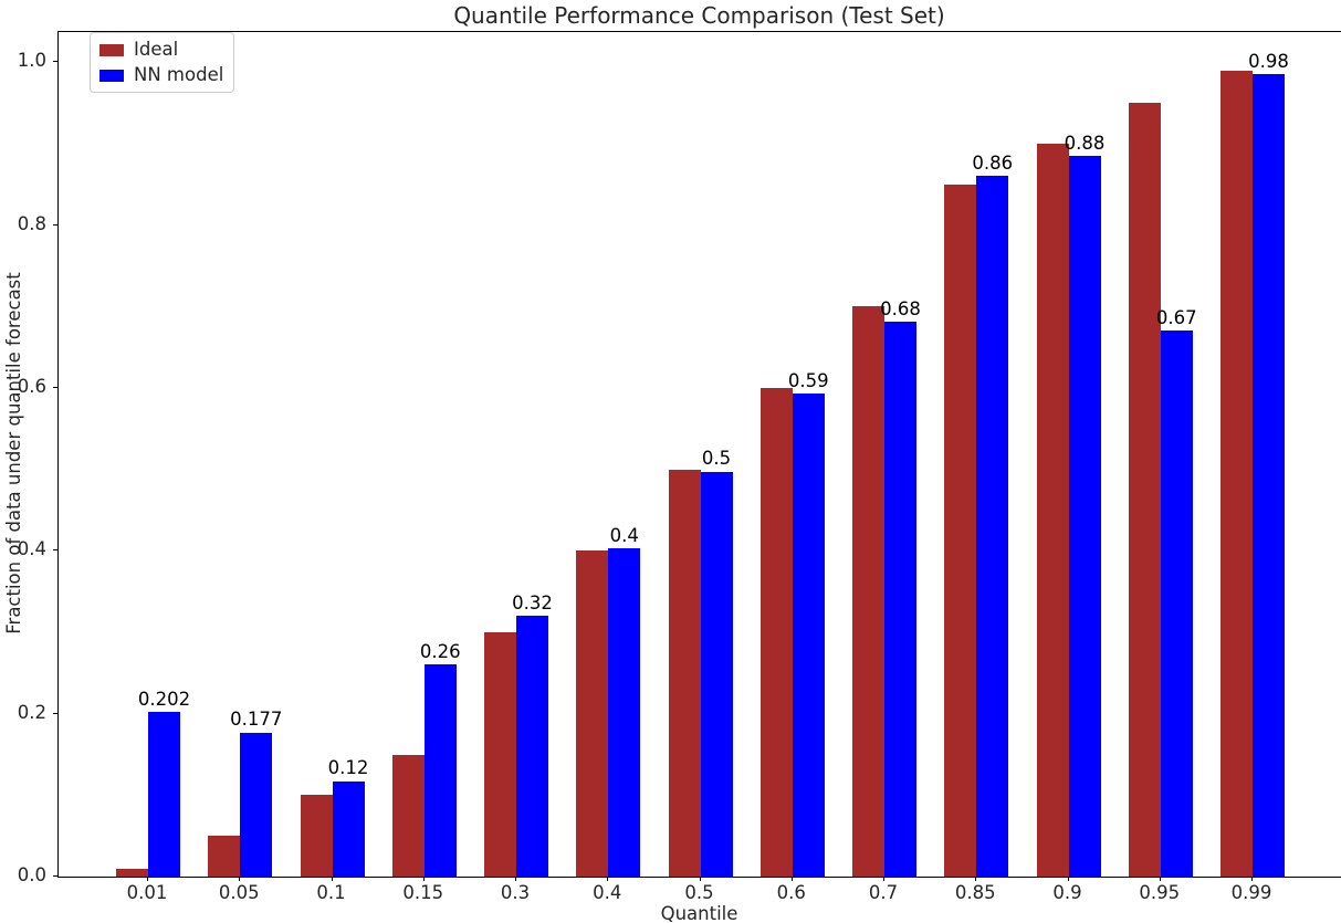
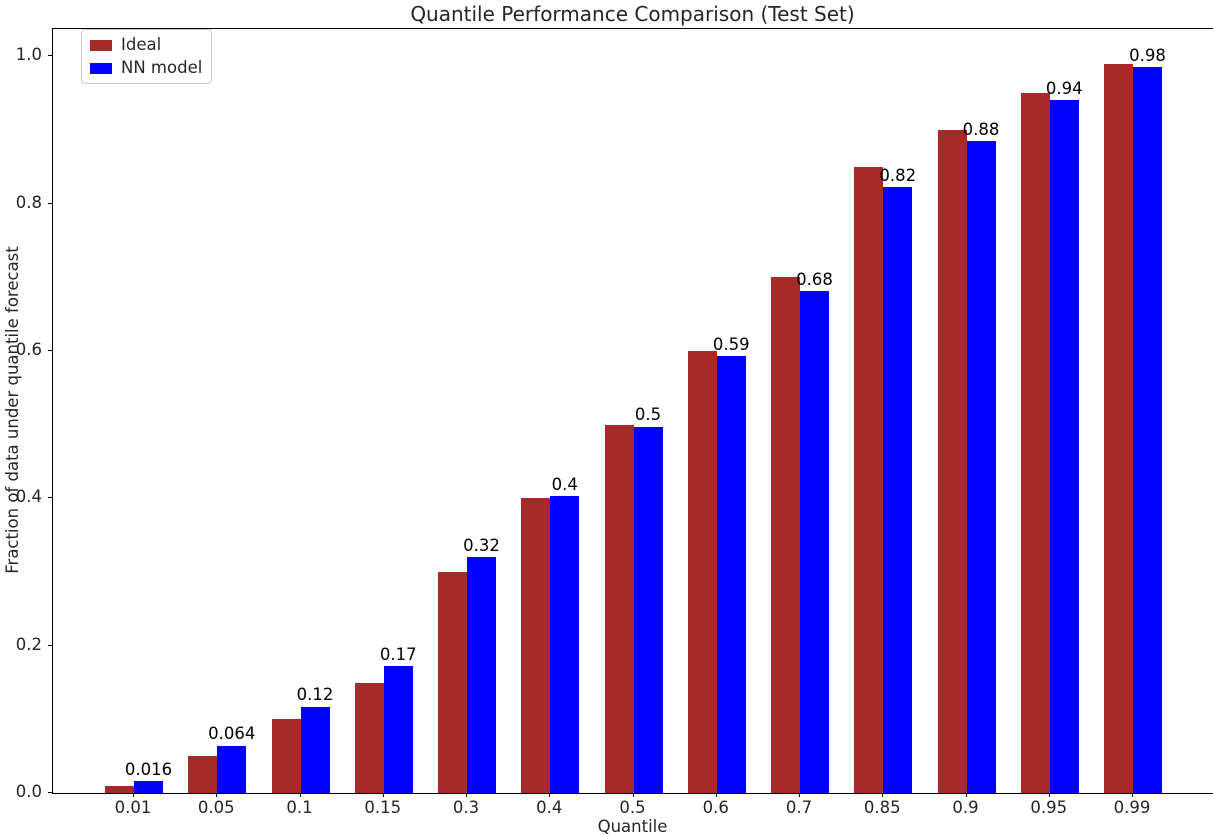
NN model/0.01: 0.202 -> 0.016
NN model/0.05: 0.177 -> 0.064
NN model/0.15: 0.26 -> 0.17
NN model/0.85: 0.86 -> 0.82
NN model/0.95: 0.67 -> 0.94
